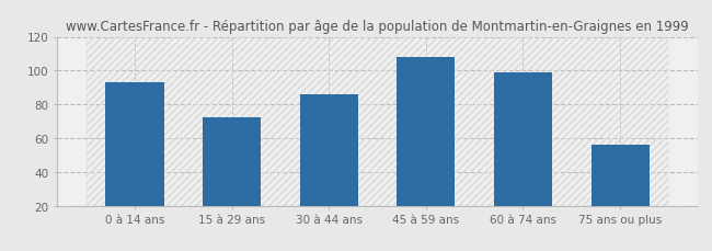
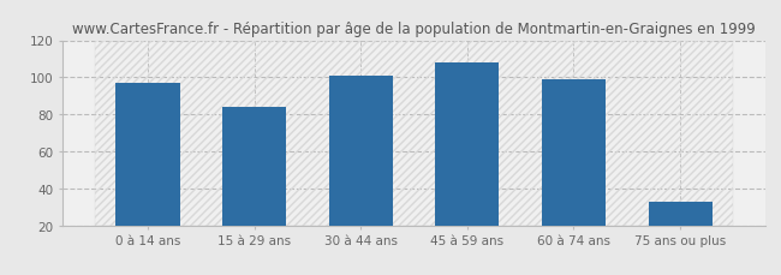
0 à 14 ans: 93 -> 97
15 à 29 ans: 72 -> 84
30 à 44 ans: 86 -> 101
75 ans ou plus: 56 -> 33
